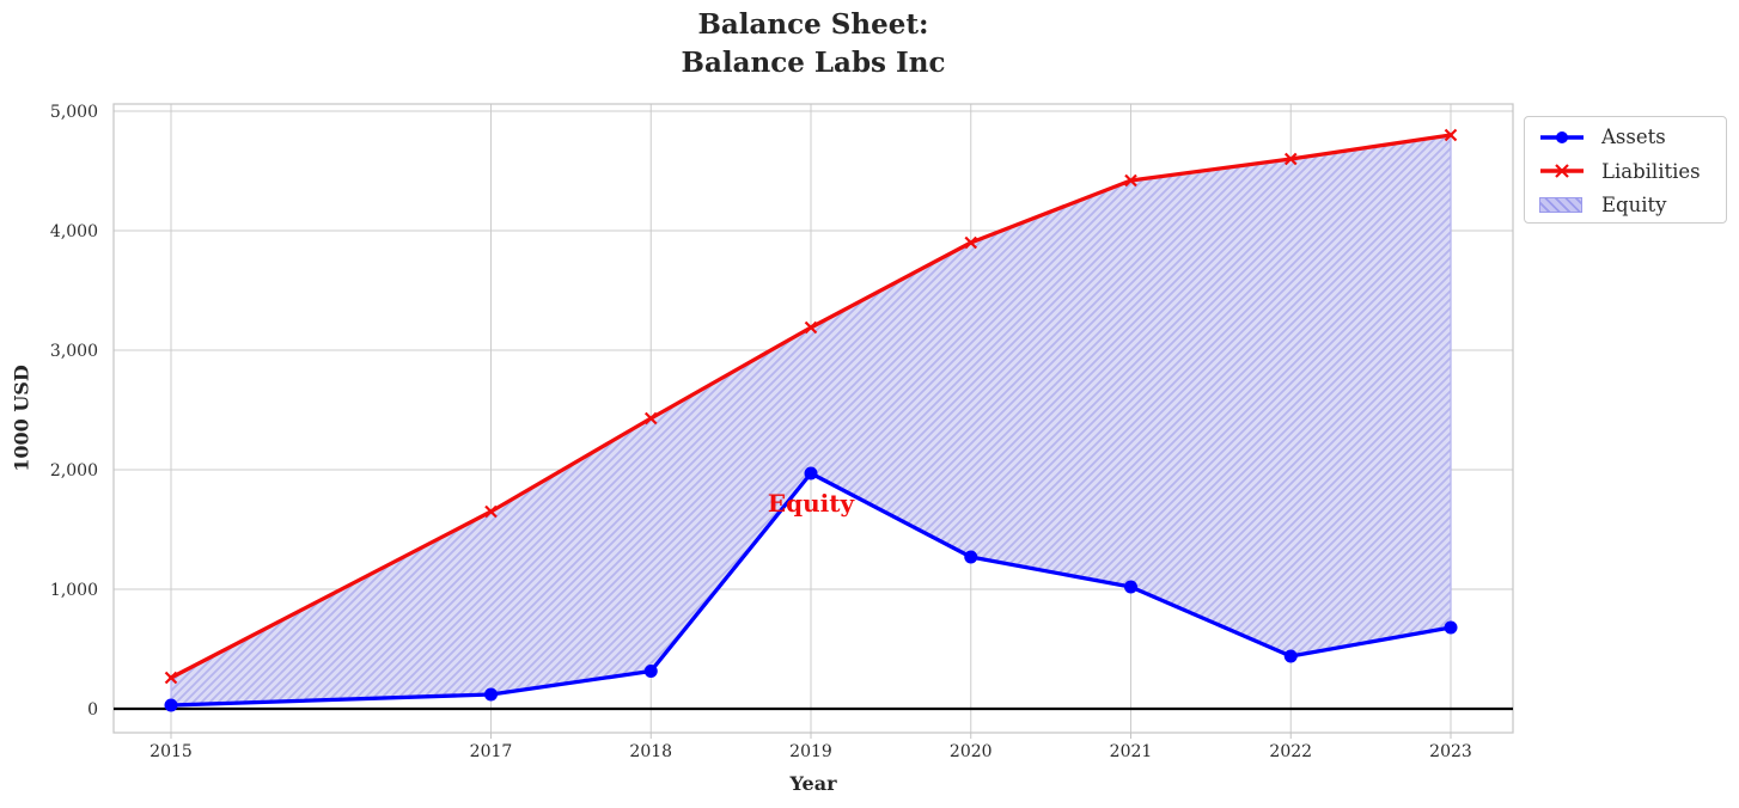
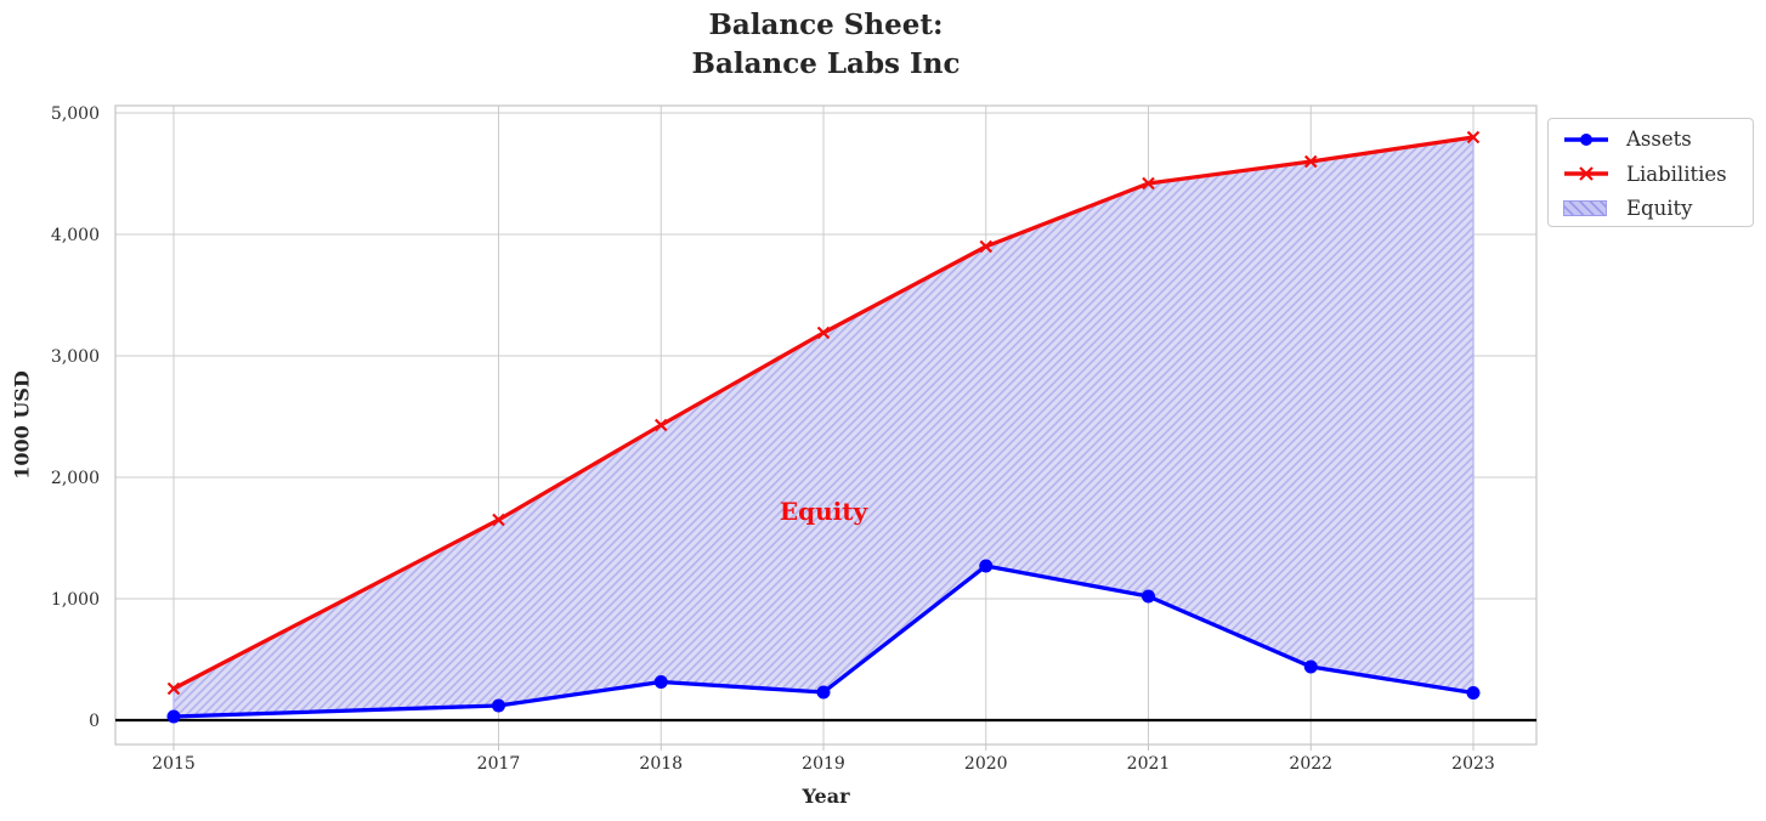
Assets/2019: 1970 -> 230
Assets/2023: 680 -> 220
